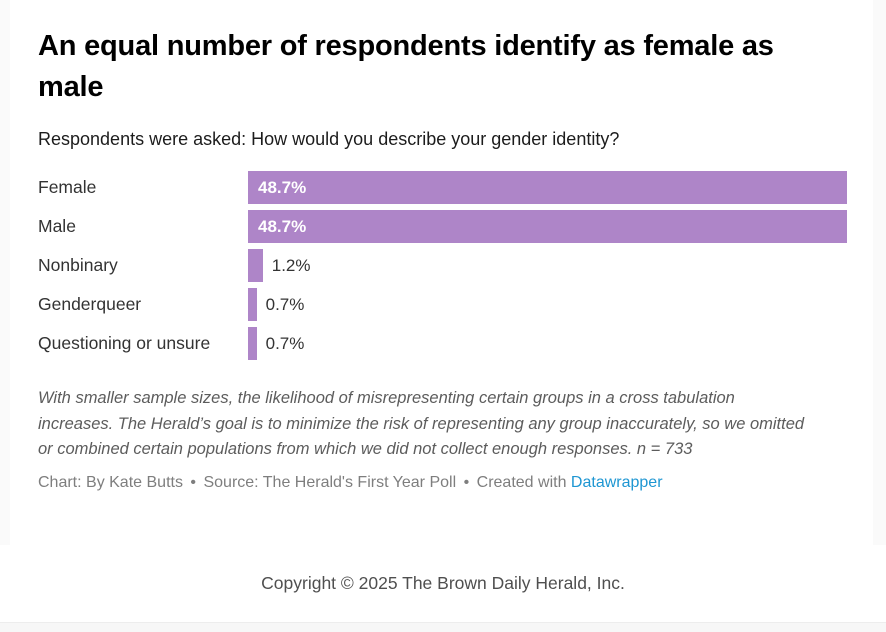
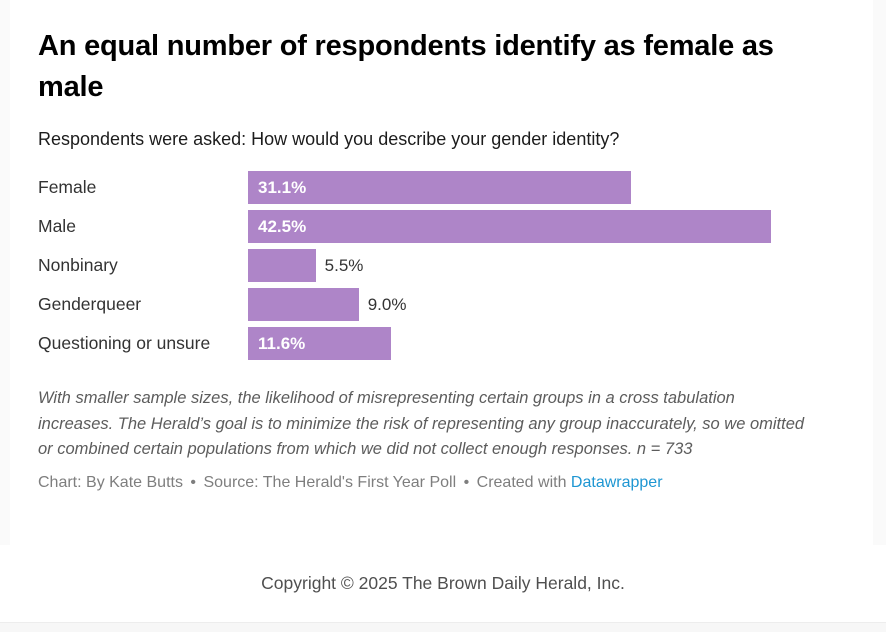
Female: 48.7% -> 31.1%
Male: 48.7% -> 42.5%
Nonbinary: 1.2% -> 5.5%
Genderqueer: 0.7% -> 9.0%
Questioning or unsure: 0.7% -> 11.6%
